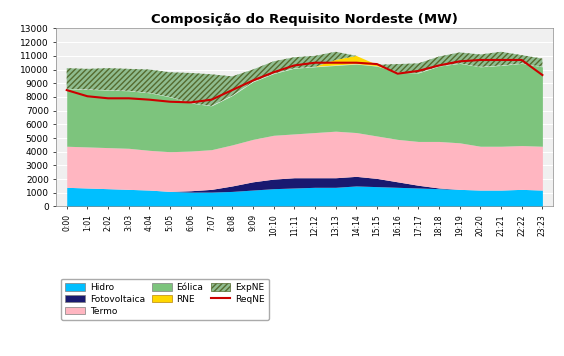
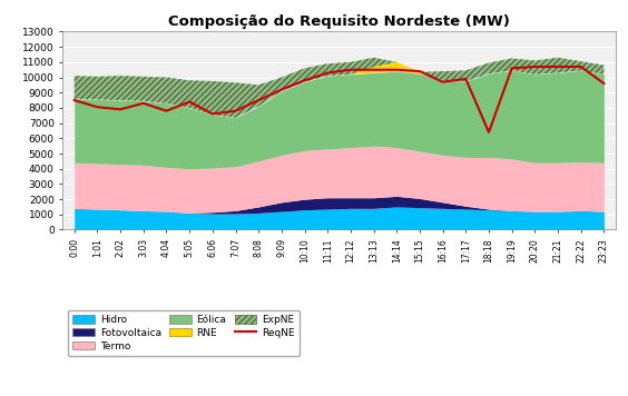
ReqNE/3:03: 7900 -> 8300
ReqNE/5:05: 7600 -> 8400
ReqNE/18:18: 10300 -> 6400
